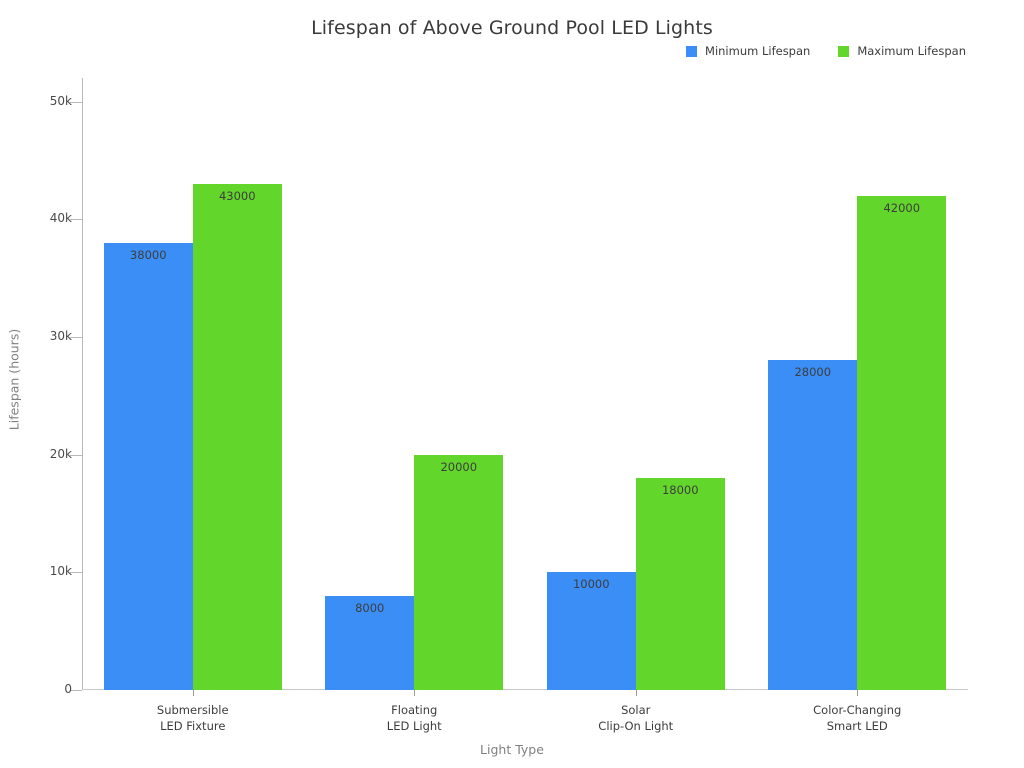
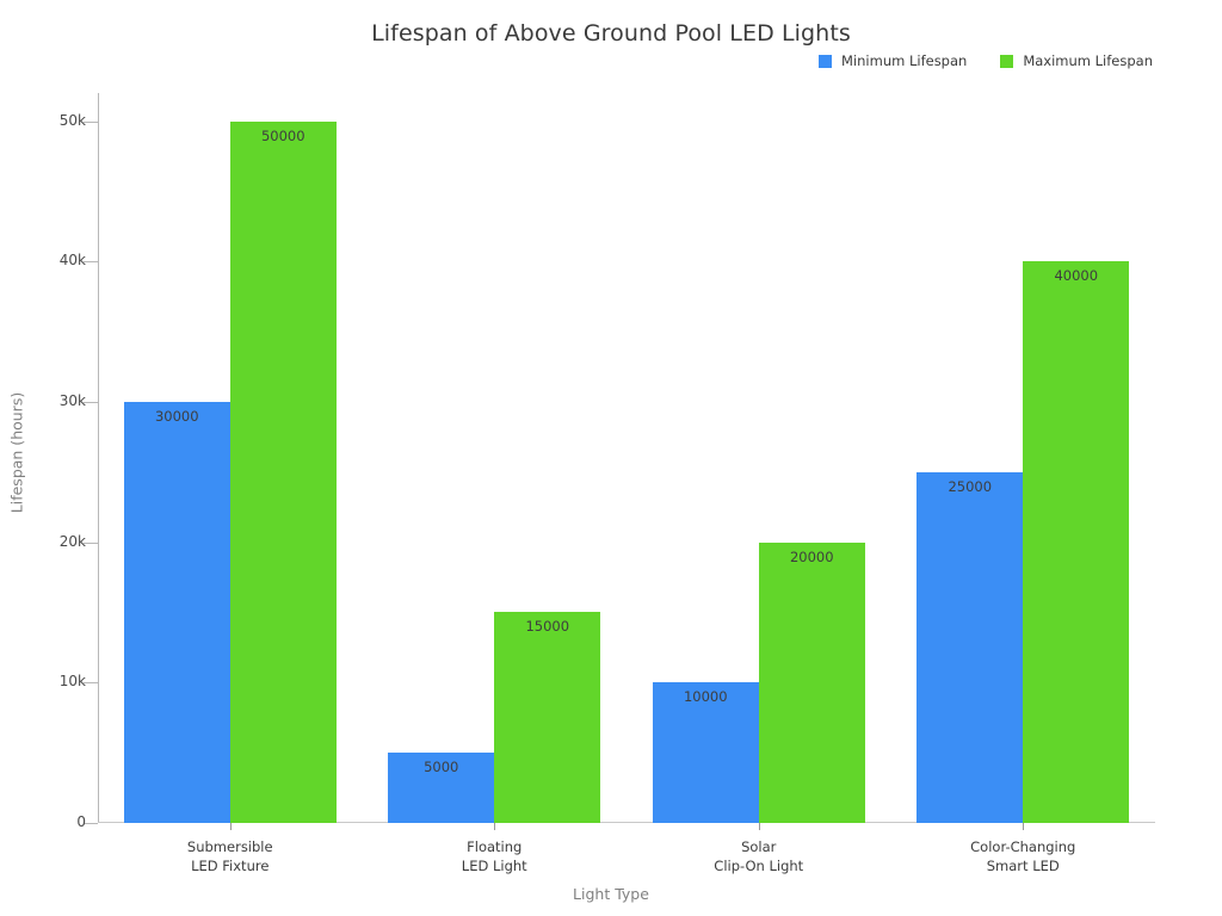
Minimum Lifespan/Submersible LED Fixture: 38000 -> 30000
Maximum Lifespan/Submersible LED Fixture: 43000 -> 50000
Minimum Lifespan/Floating LED Light: 8000 -> 5000
Maximum Lifespan/Floating LED Light: 20000 -> 15000
Maximum Lifespan/Solar Clip-On Light: 18000 -> 20000
Minimum Lifespan/Color-Changing Smart LED: 28000 -> 25000
Maximum Lifespan/Color-Changing Smart LED: 42000 -> 40000
